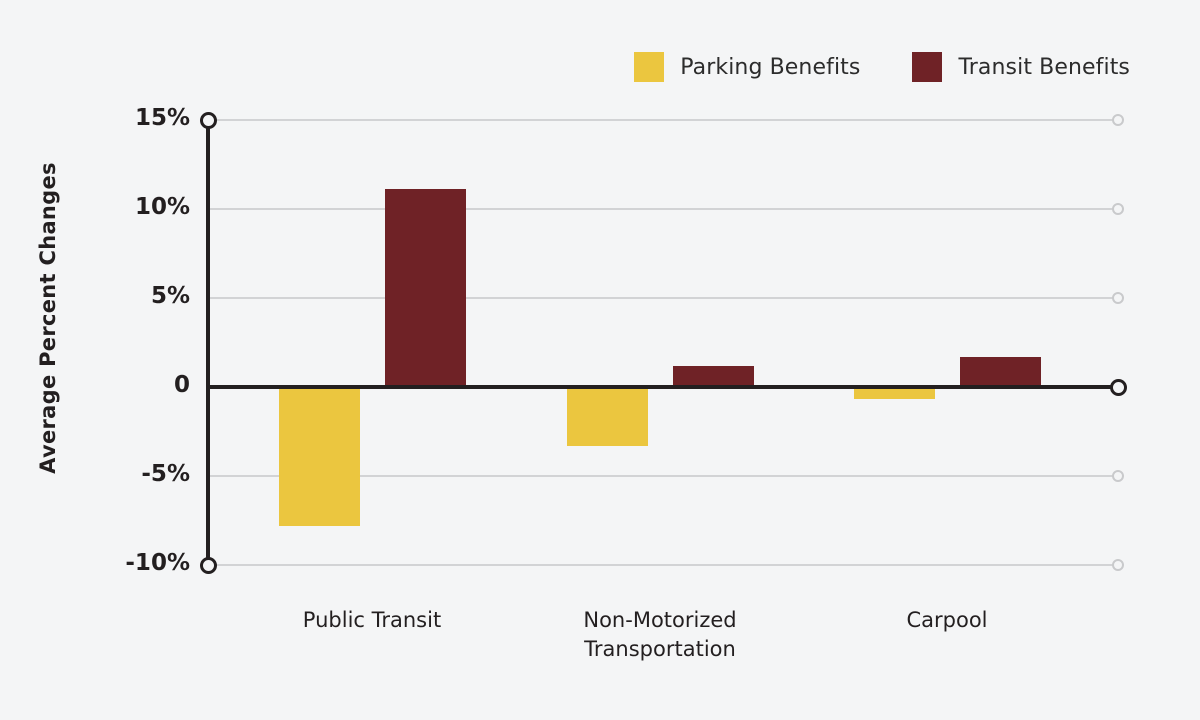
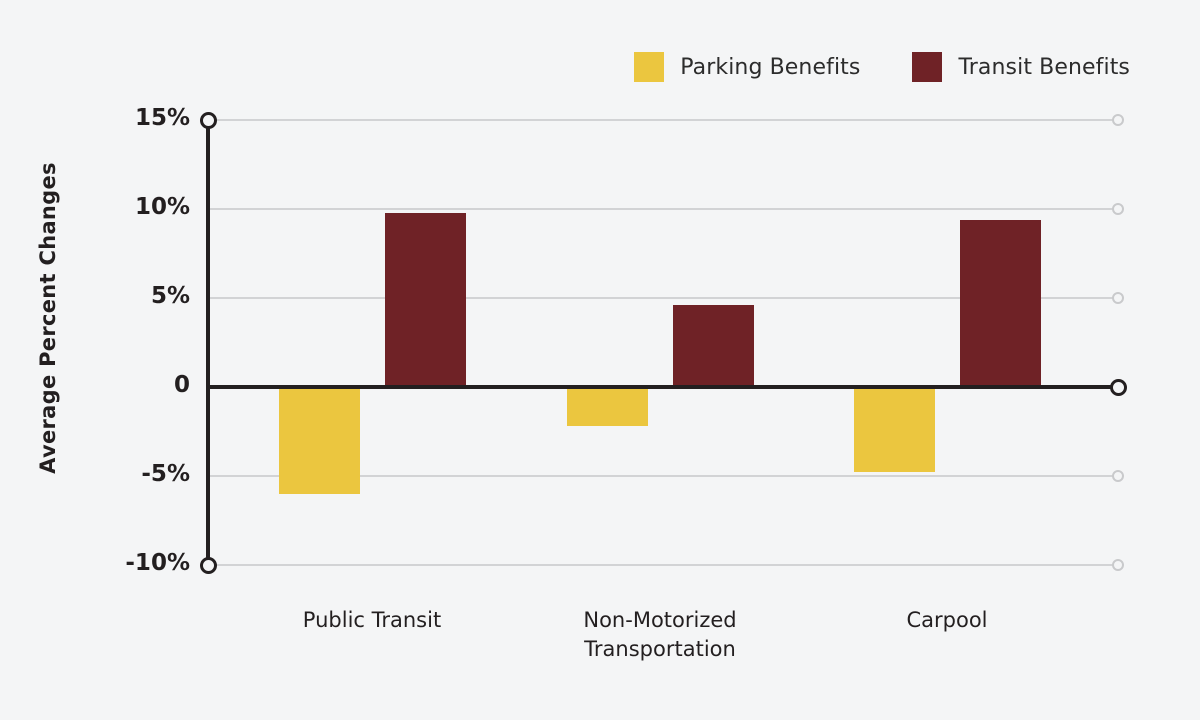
Parking Benefits/Public Transit: -7.8% -> -6.0%
Transit Benefits/Public Transit: 11.1% -> 9.8%
Parking Benefits/Non-Motorized Transportation: -3.3% -> -2.2%
Transit Benefits/Non-Motorized Transportation: 1.2% -> 4.6%
Parking Benefits/Carpool: -0.7% -> -4.8%
Transit Benefits/Carpool: 1.7% -> 9.4%
